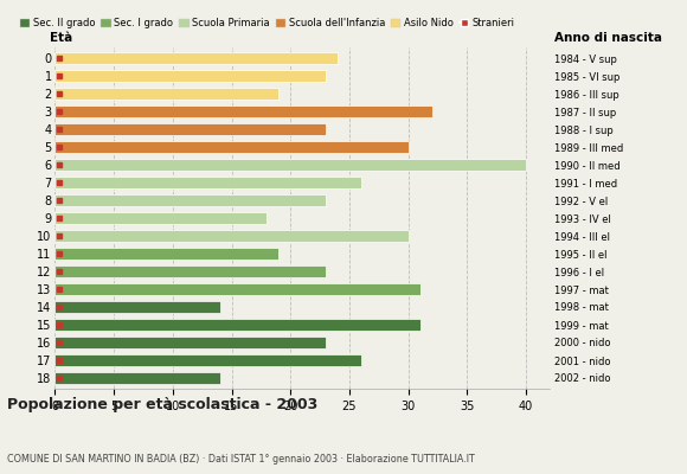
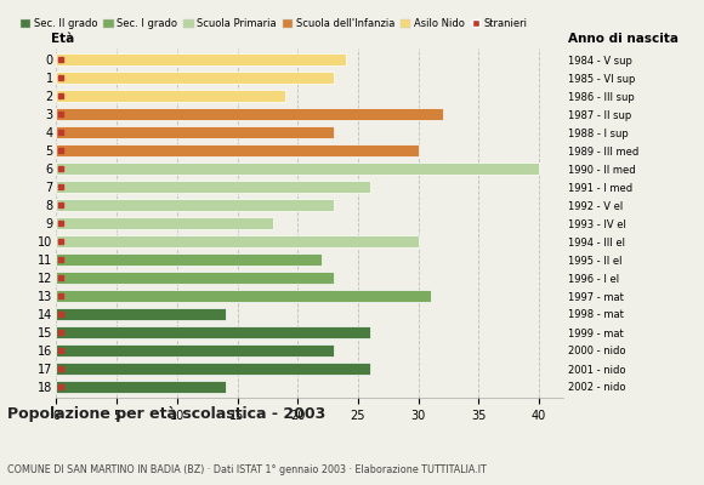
11: 19 -> 22
15: 31 -> 26
